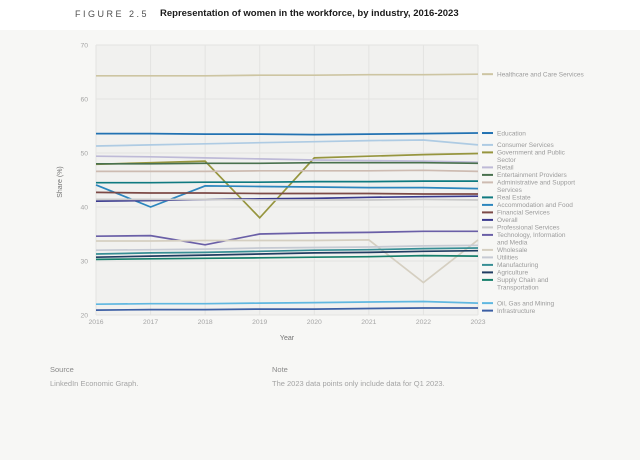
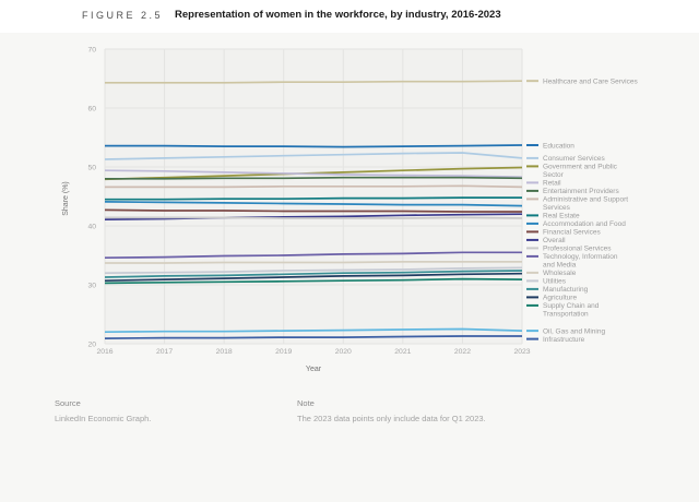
Accommodation and Food/2017: 40 -> 44
Technology, Information and Media/2018: 33 -> 35
Government and Public Sector/2019: 38 -> 49
Wholesale/2022: 26 -> 34
